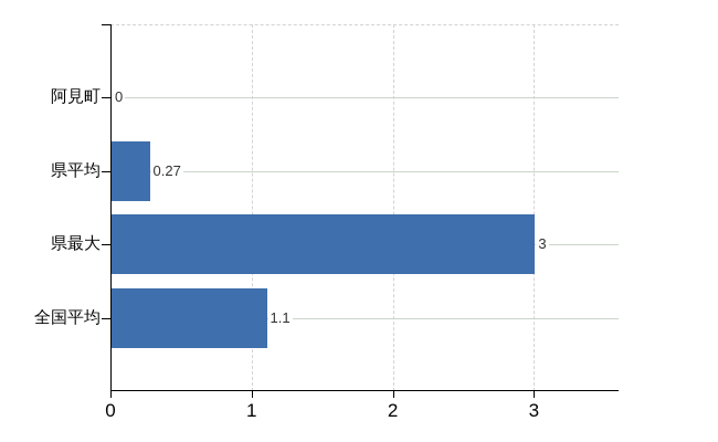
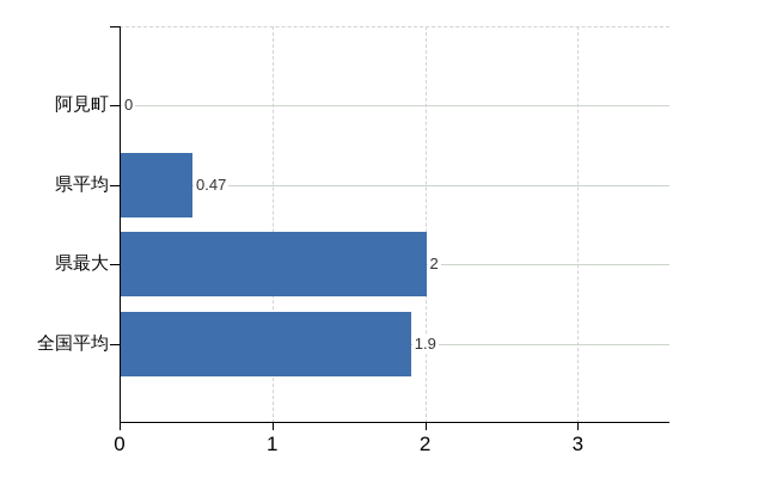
県平均: 0.27 -> 0.47
県最大: 3 -> 2
全国平均: 1.1 -> 1.9
